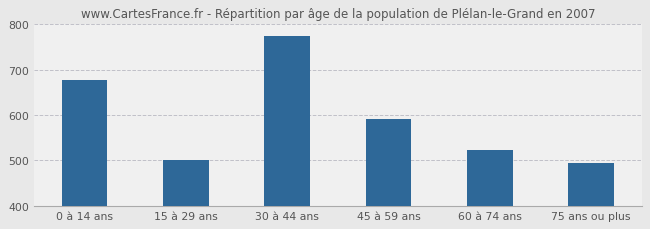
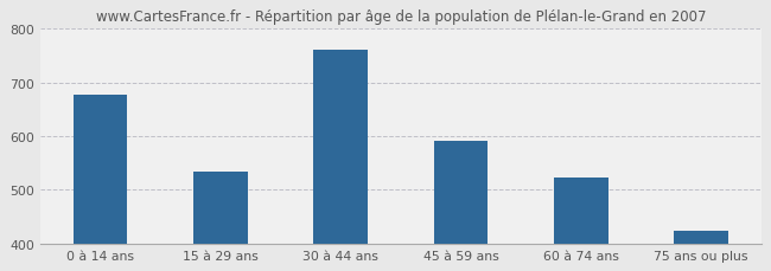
15 à 29 ans: 500 -> 535
30 à 44 ans: 775 -> 760
75 ans ou plus: 495 -> 424
